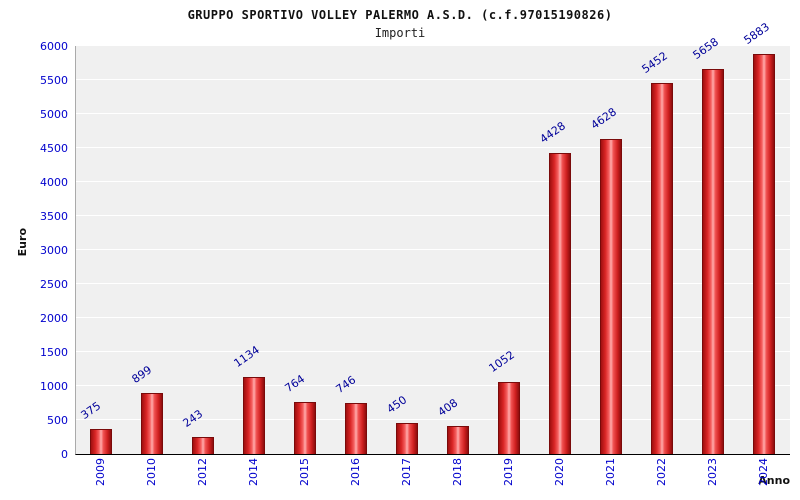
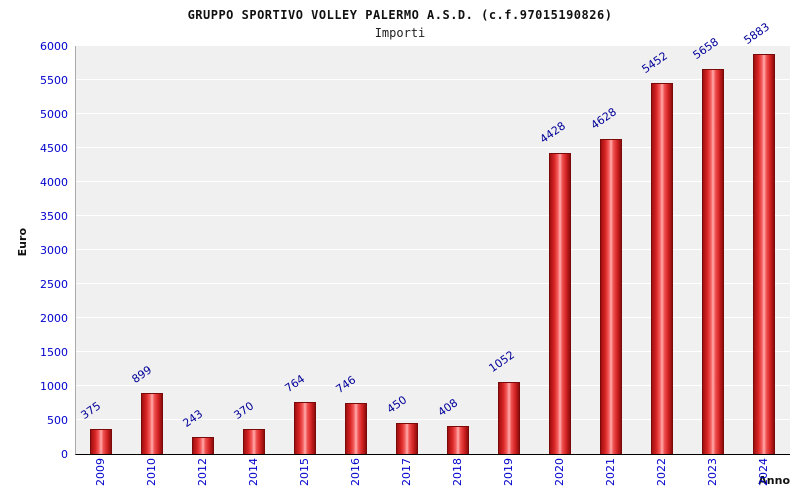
2014: 1134 -> 370
